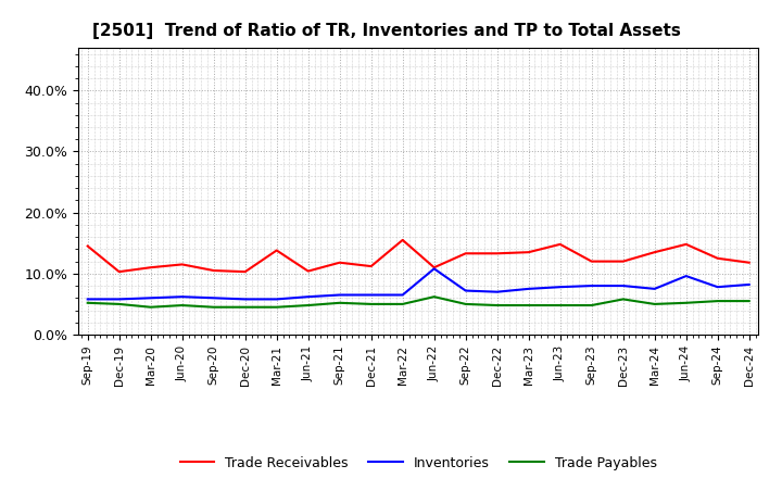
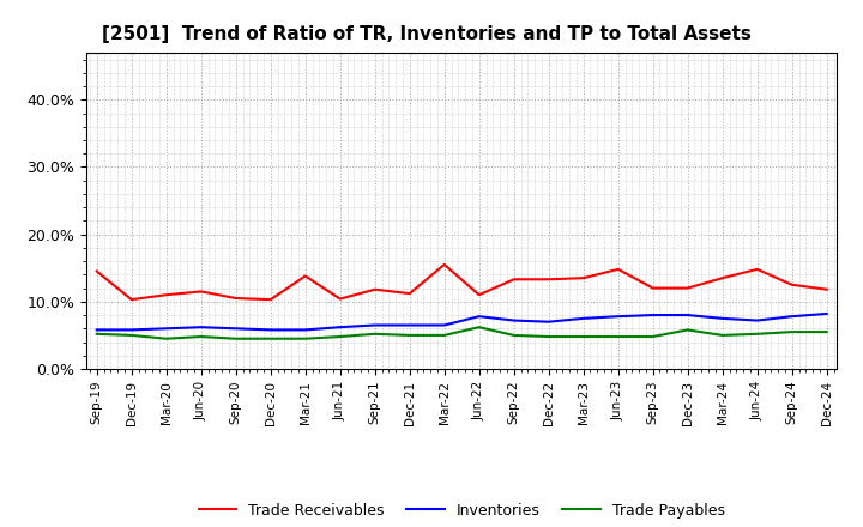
Inventories/Jun-22: 10.8% -> 7.8%
Inventories/Jun-24: 9.6% -> 7.2%
